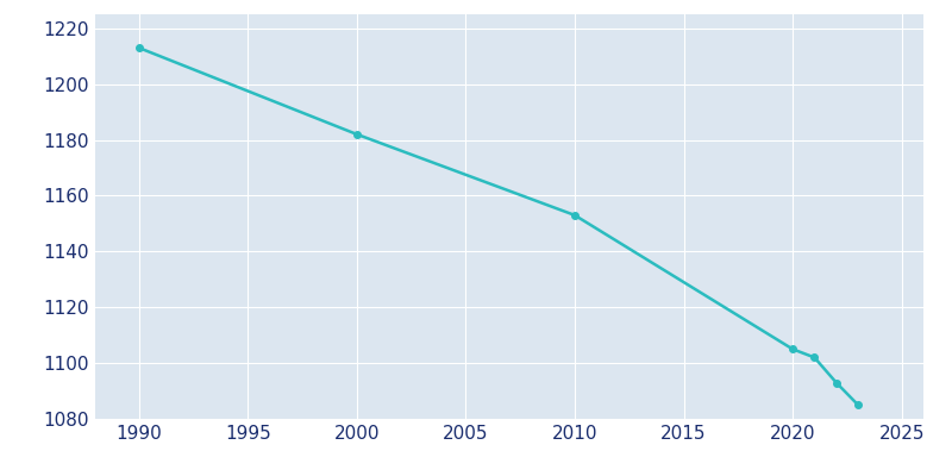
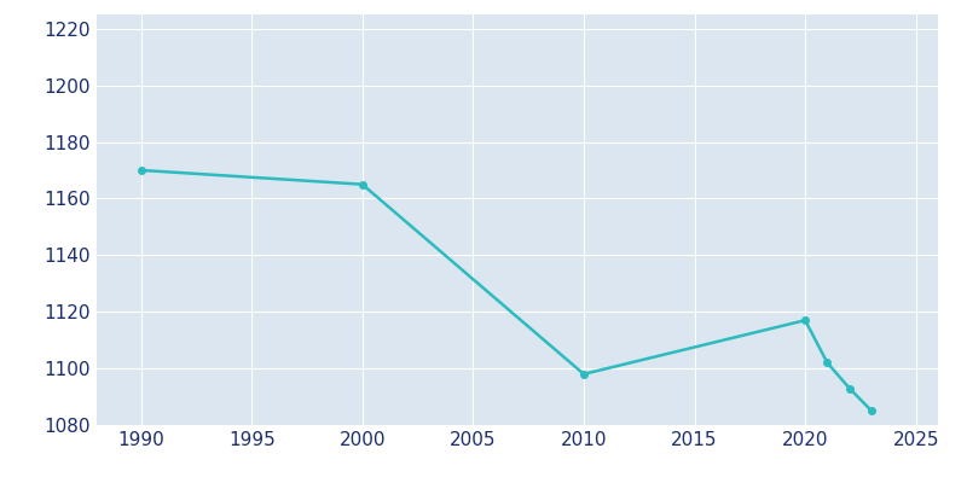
1990: 1213 -> 1170
2000: 1182 -> 1165
2010: 1153 -> 1098
2020: 1105 -> 1117
